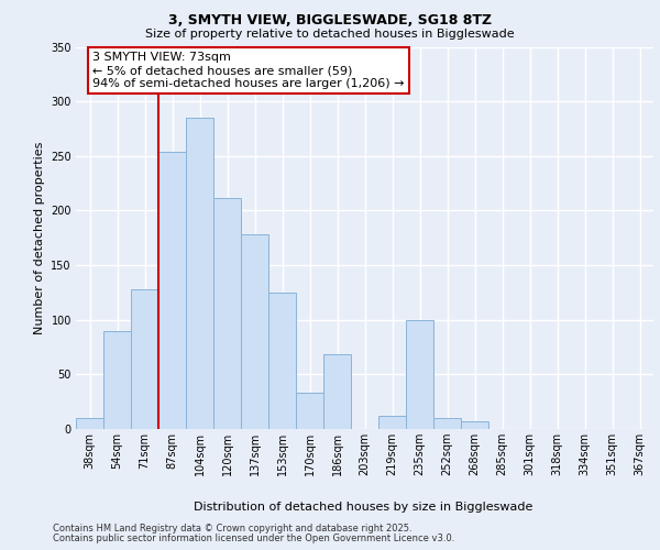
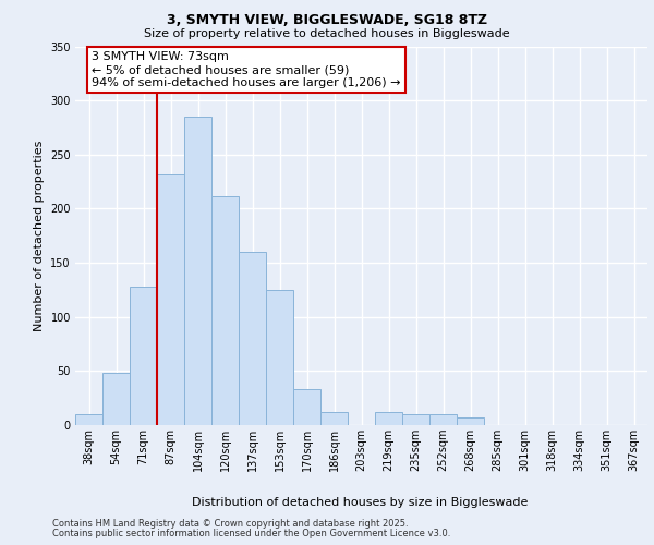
54sqm: 90 -> 48
87sqm: 254 -> 232
137sqm: 178 -> 160
186sqm: 68 -> 12
235sqm: 100 -> 10
